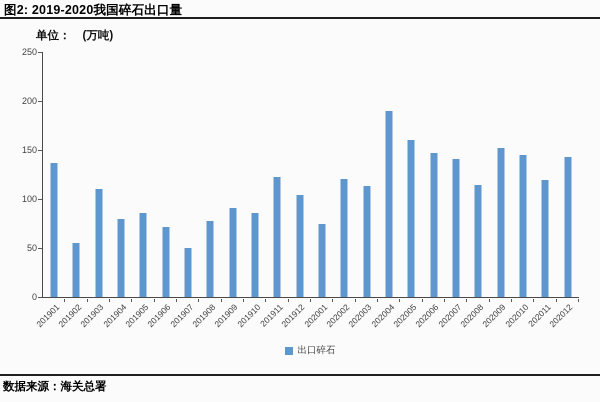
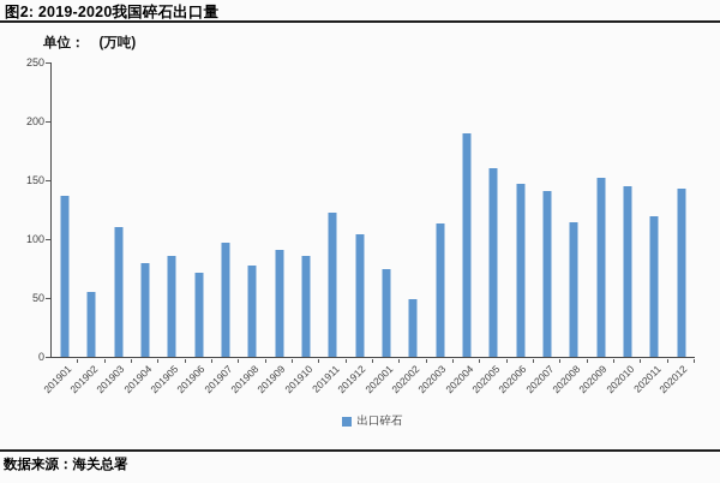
201907: 50 -> 100
202002: 120 -> 50
